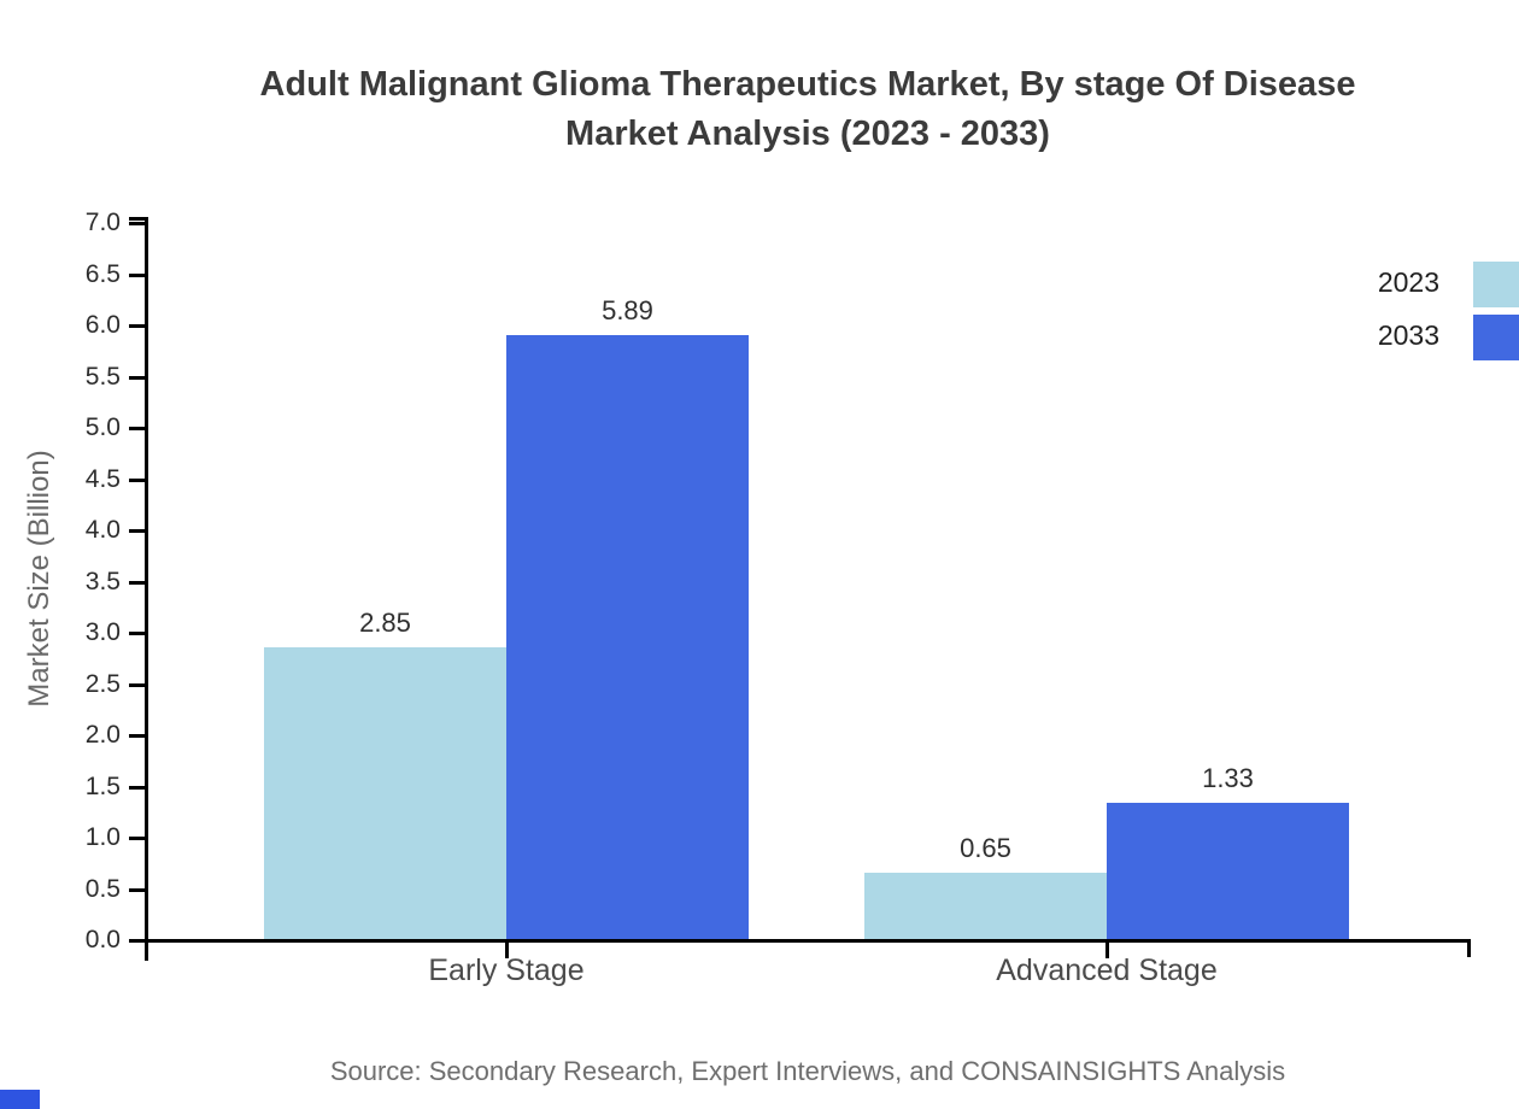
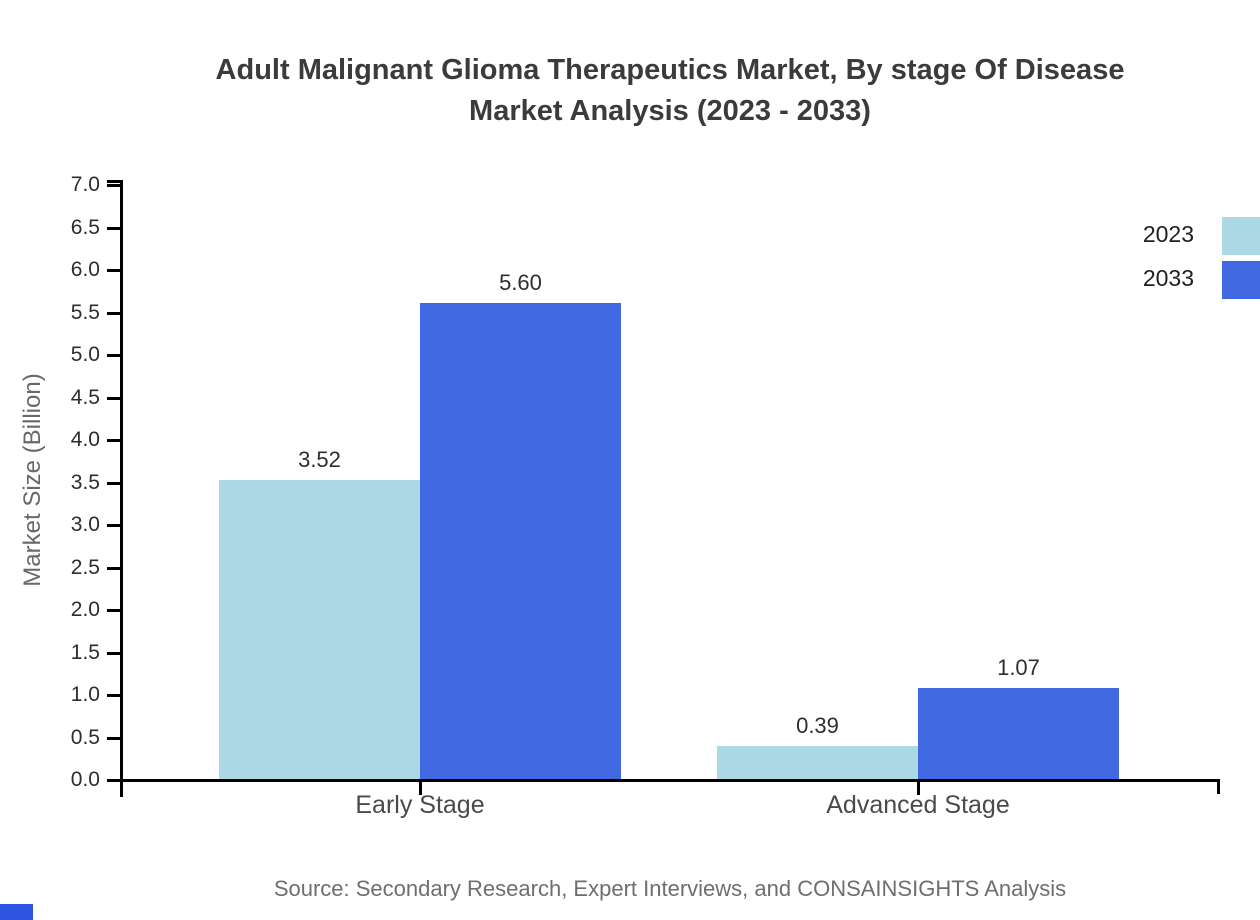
2023/Early Stage: 2.85 -> 3.52
2033/Early Stage: 5.89 -> 5.60
2023/Advanced Stage: 0.65 -> 0.39
2033/Advanced Stage: 1.33 -> 1.07
